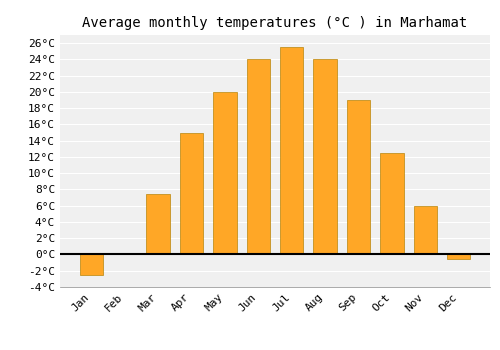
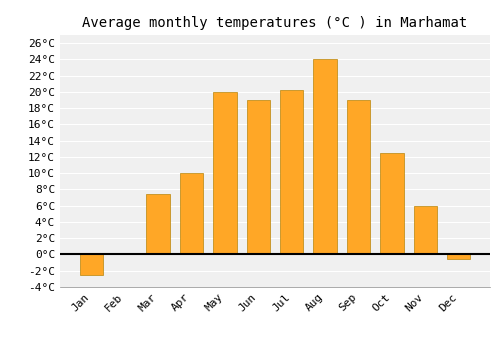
Apr: 15.0°C -> 10.0°C
Jun: 24.0°C -> 19.0°C
Jul: 25.5°C -> 20.2°C
